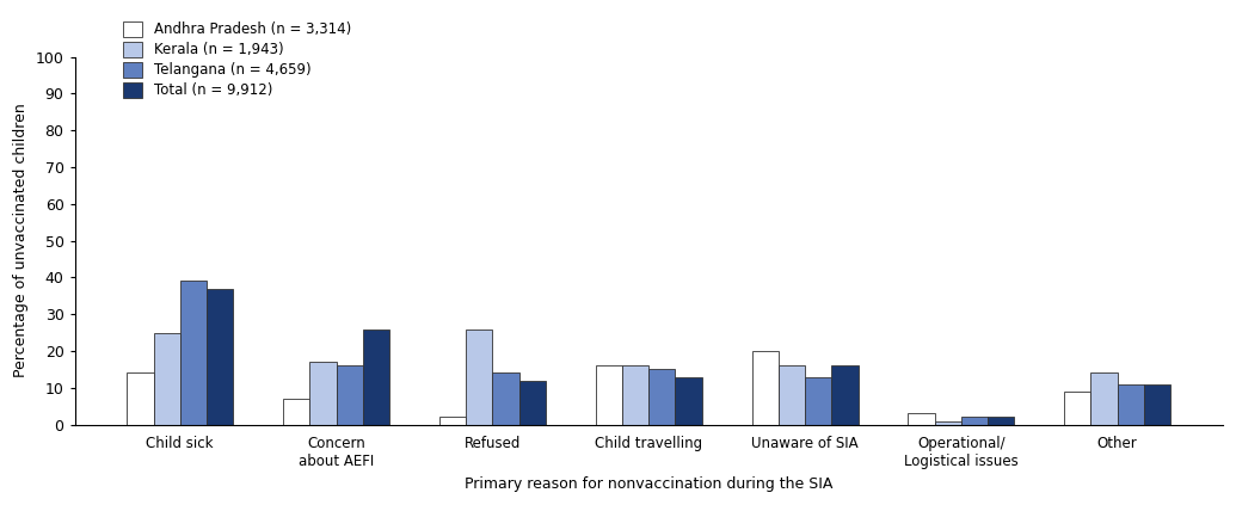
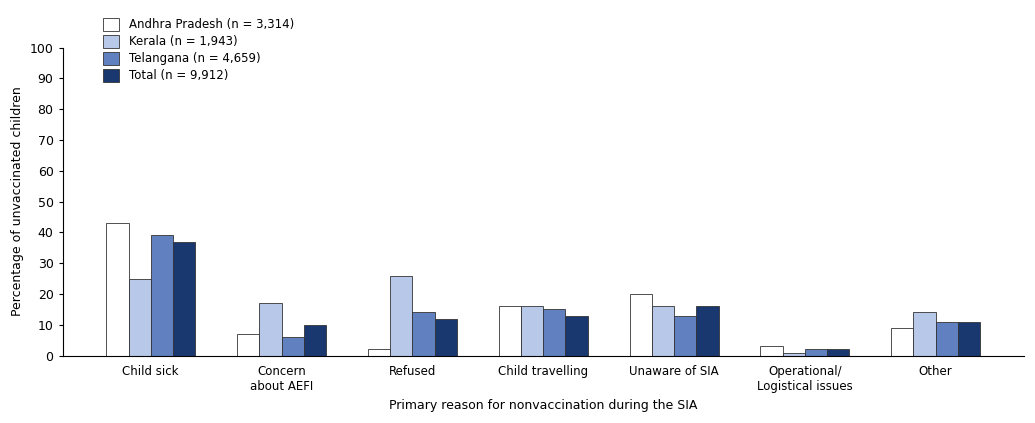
Andhra Pradesh (n = 3,314)/Child sick: 14 -> 43
Telangana (n = 4,659)/Concern about AEFI: 16 -> 6
Total (n = 9,912)/Concern about AEFI: 26 -> 10
